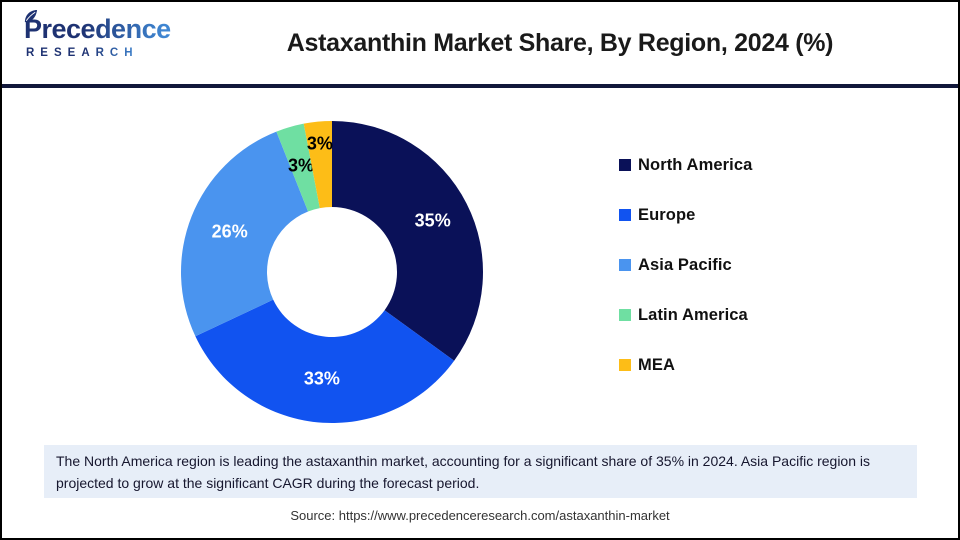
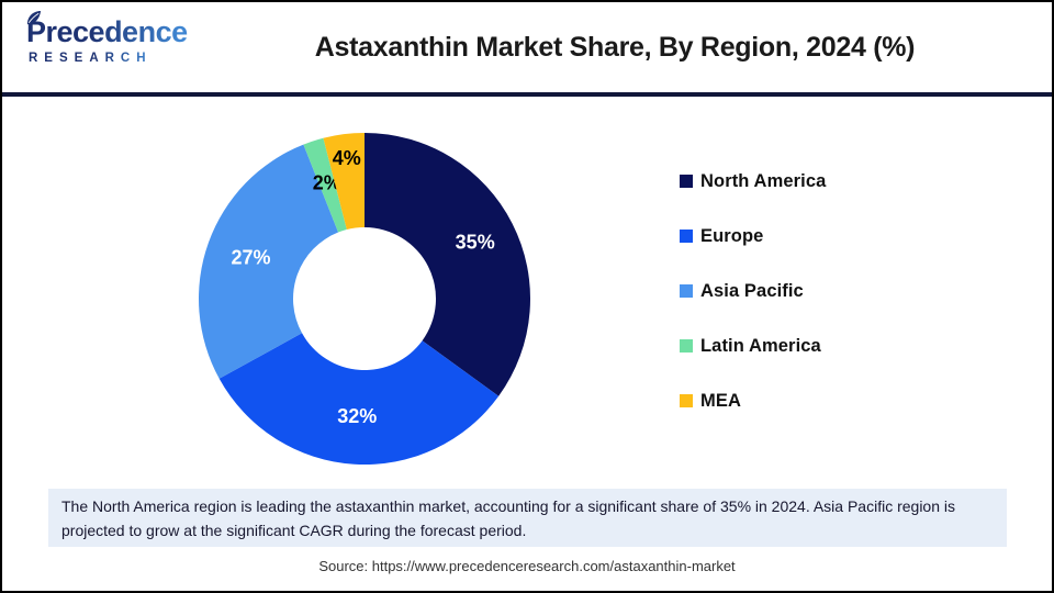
Europe: 33% -> 32%
Asia Pacific: 26% -> 27%
Latin America: 3% -> 2%
MEA: 3% -> 4%
